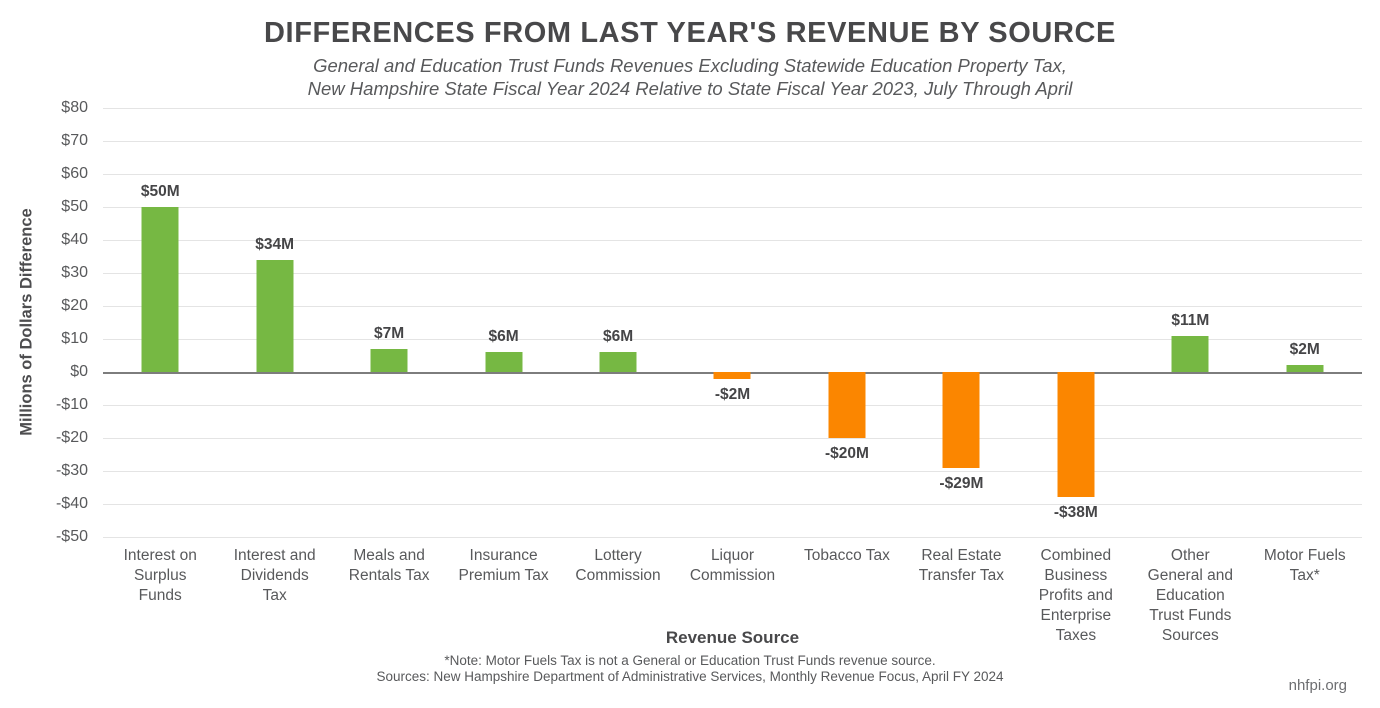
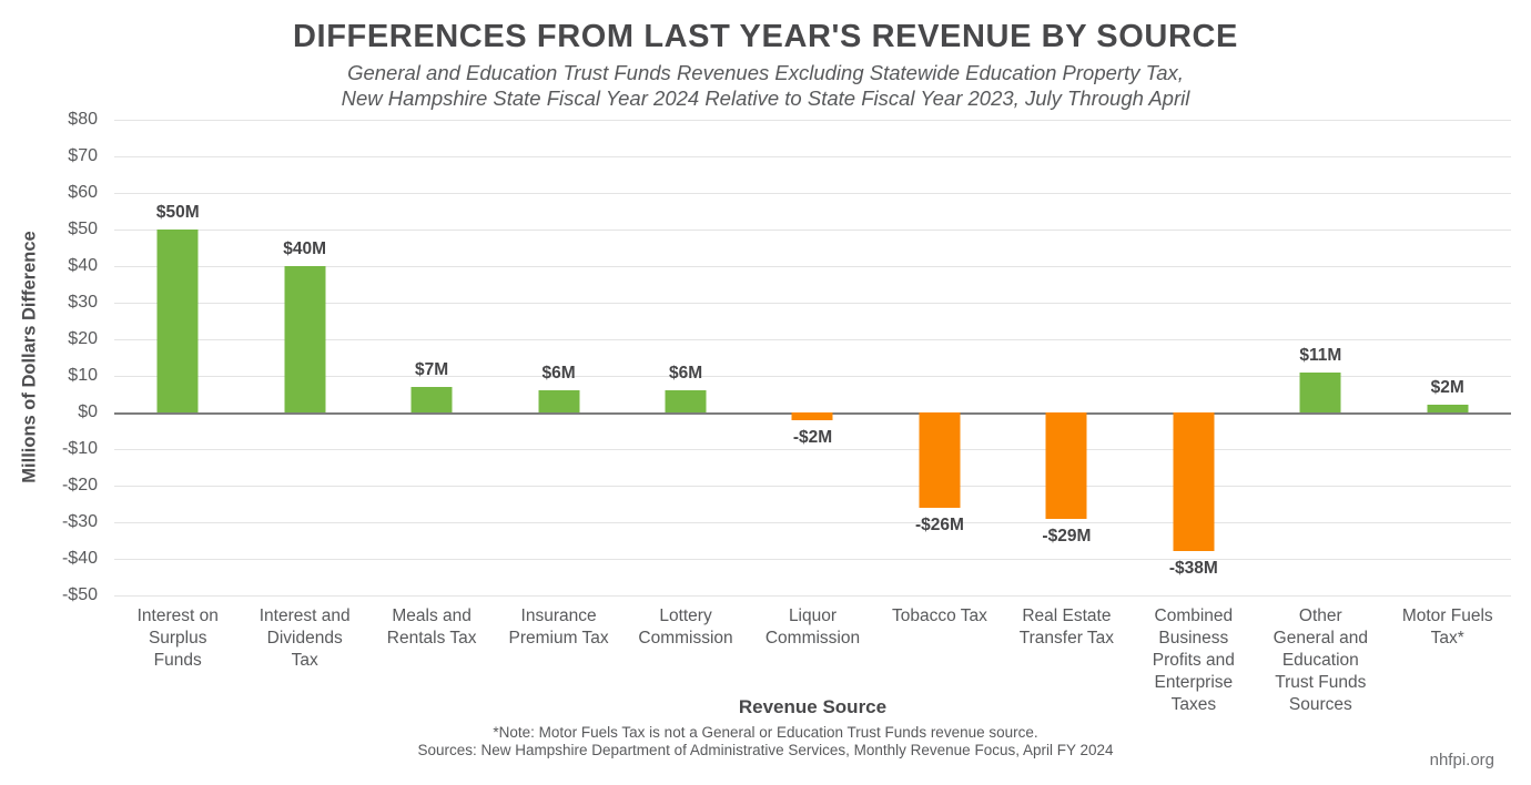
Interest and Dividends Tax: $34M -> $40M
Tobacco Tax: -$20M -> -$26M
